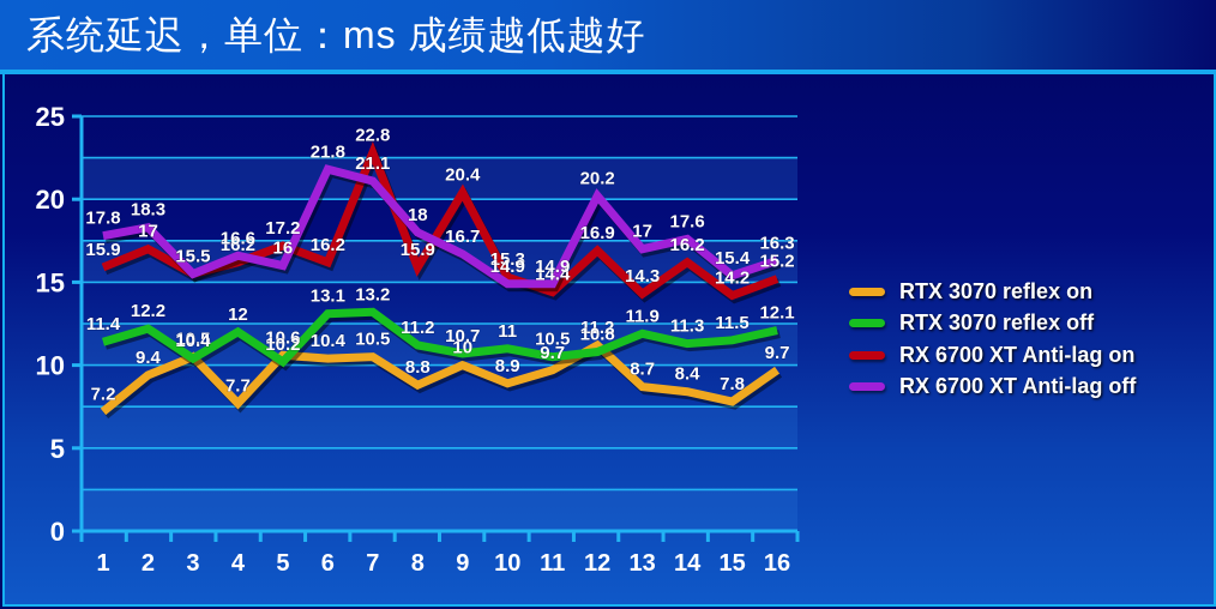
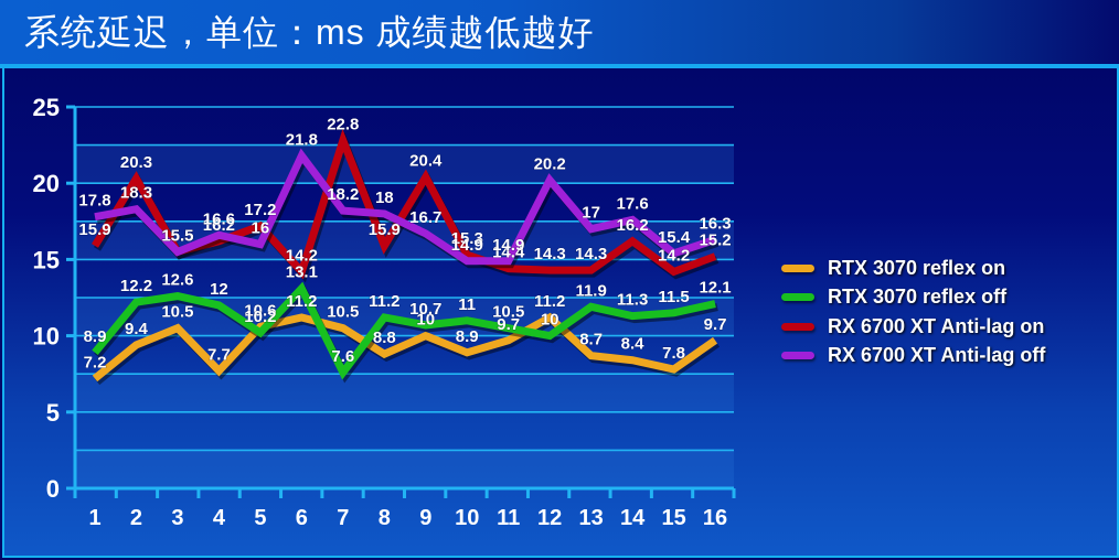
RTX 3070 reflex off/1: 11.4 -> 8.9
RX 6700 XT Anti-lag on/2: 17 -> 20.3
RTX 3070 reflex off/3: 10.4 -> 12.6
RTX 3070 reflex on/6: 10.4 -> 11.2
RX 6700 XT Anti-lag on/6: 16.2 -> 14.2
RTX 3070 reflex off/7: 13.2 -> 7.6
RX 6700 XT Anti-lag off/7: 21.1 -> 18.2
RTX 3070 reflex off/12: 10.8 -> 10
RX 6700 XT Anti-lag on/12: 16.9 -> 14.3
